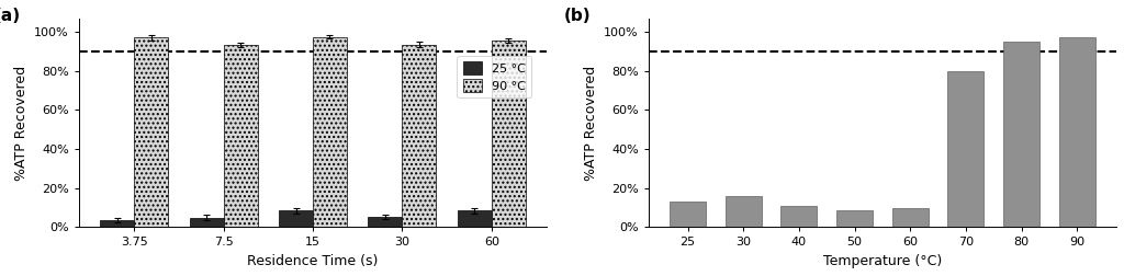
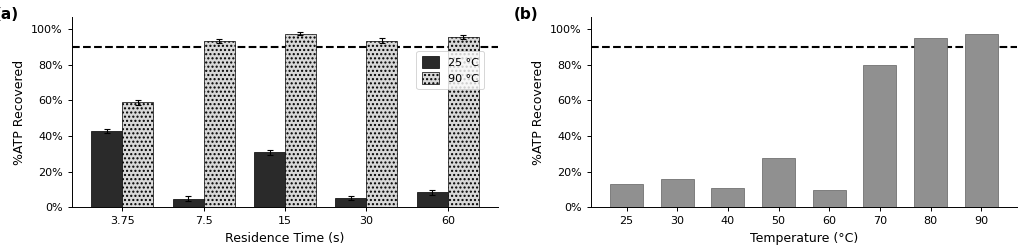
25 °C/3.75: 4% -> 43%
90 °C/3.75: 97% -> 59%
25 °C/15: 8% -> 31%
50: 8% -> 28%
